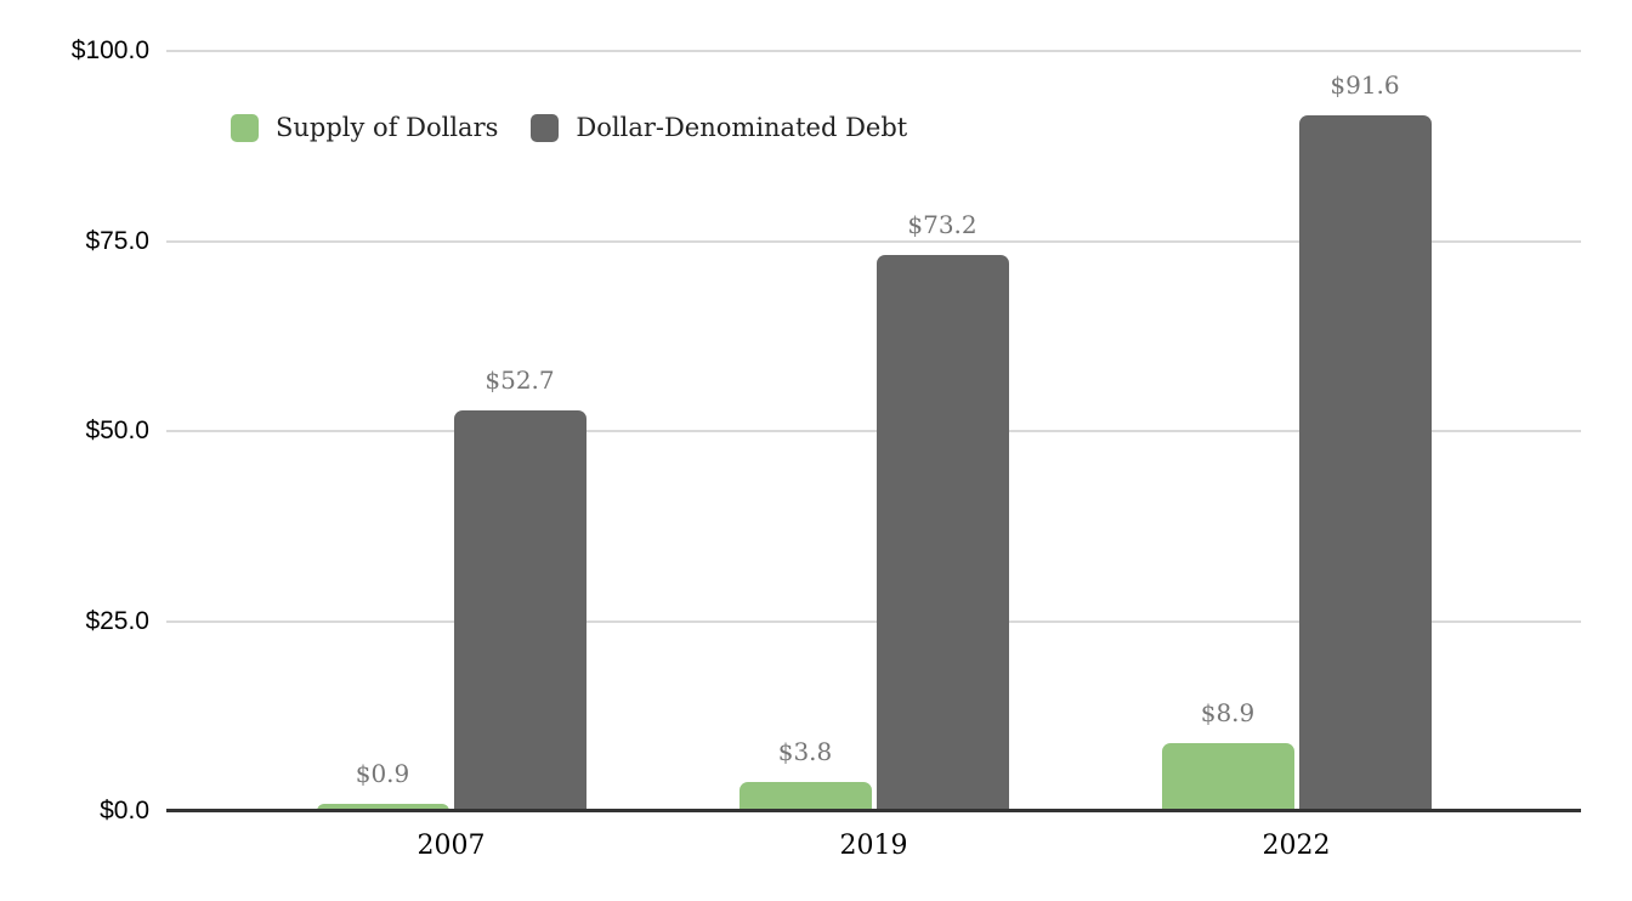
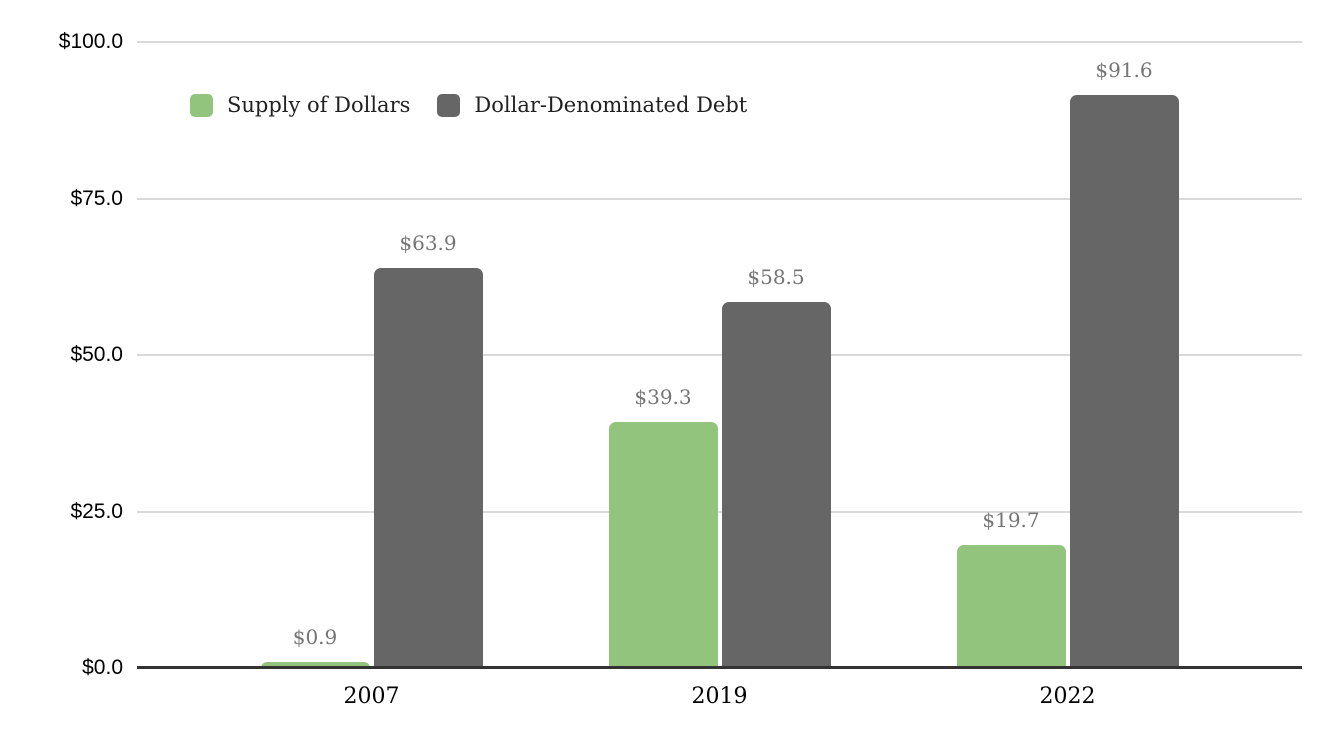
Dollar-Denominated Debt/2007: $52.7 -> $63.9
Supply of Dollars/2019: $3.8 -> $39.3
Dollar-Denominated Debt/2019: $73.2 -> $58.5
Supply of Dollars/2022: $8.9 -> $19.7
